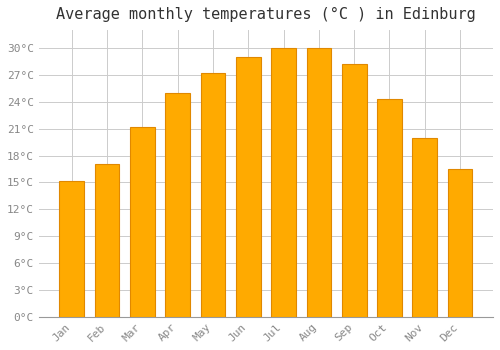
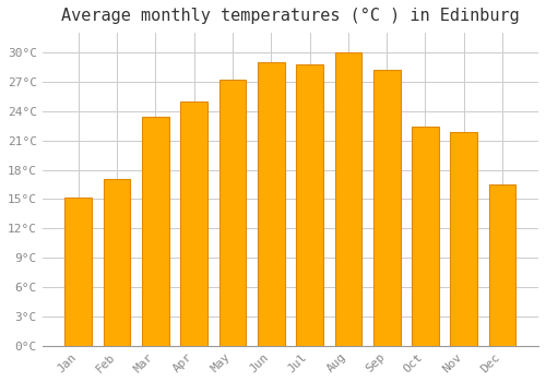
Mar: 21.2°C -> 23.4°C
Jul: 30.0°C -> 28.8°C
Oct: 24.3°C -> 22.4°C
Nov: 20.0°C -> 21.8°C
